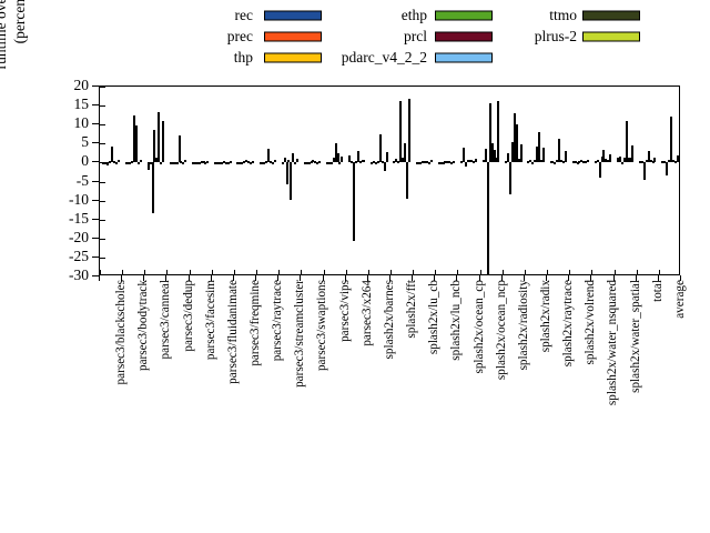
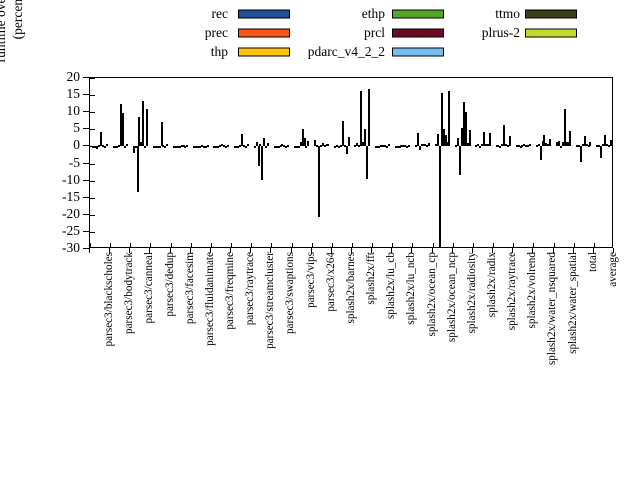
prcl/parsec3/x264: 3 -> 1
pdarc_v4_2_2/splash2x/radix: 8 -> 1
prcl/average: 12 -> 3
